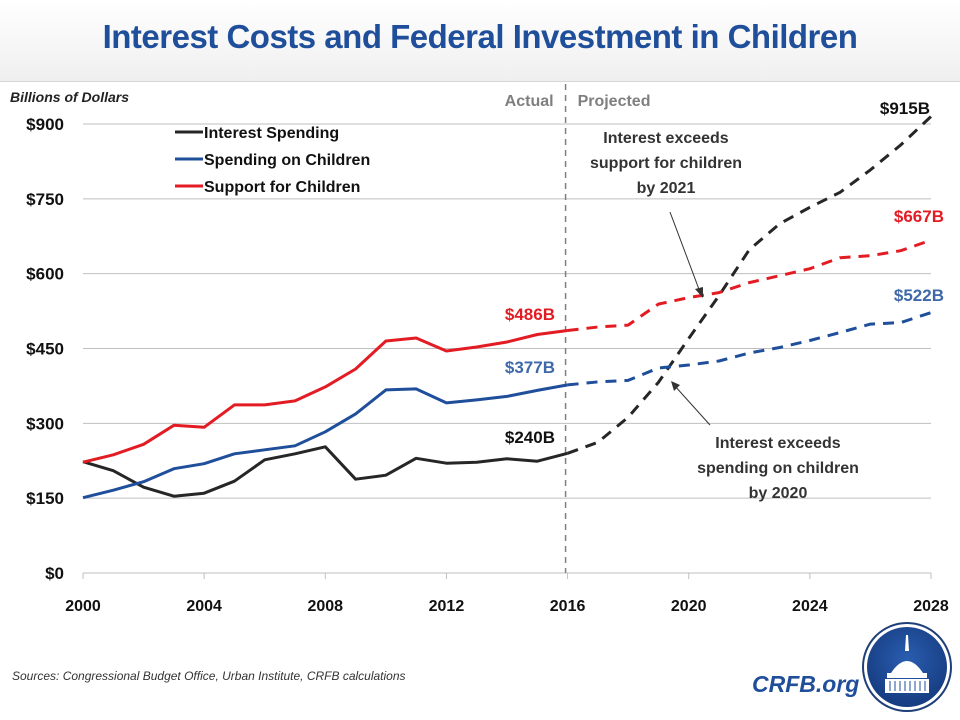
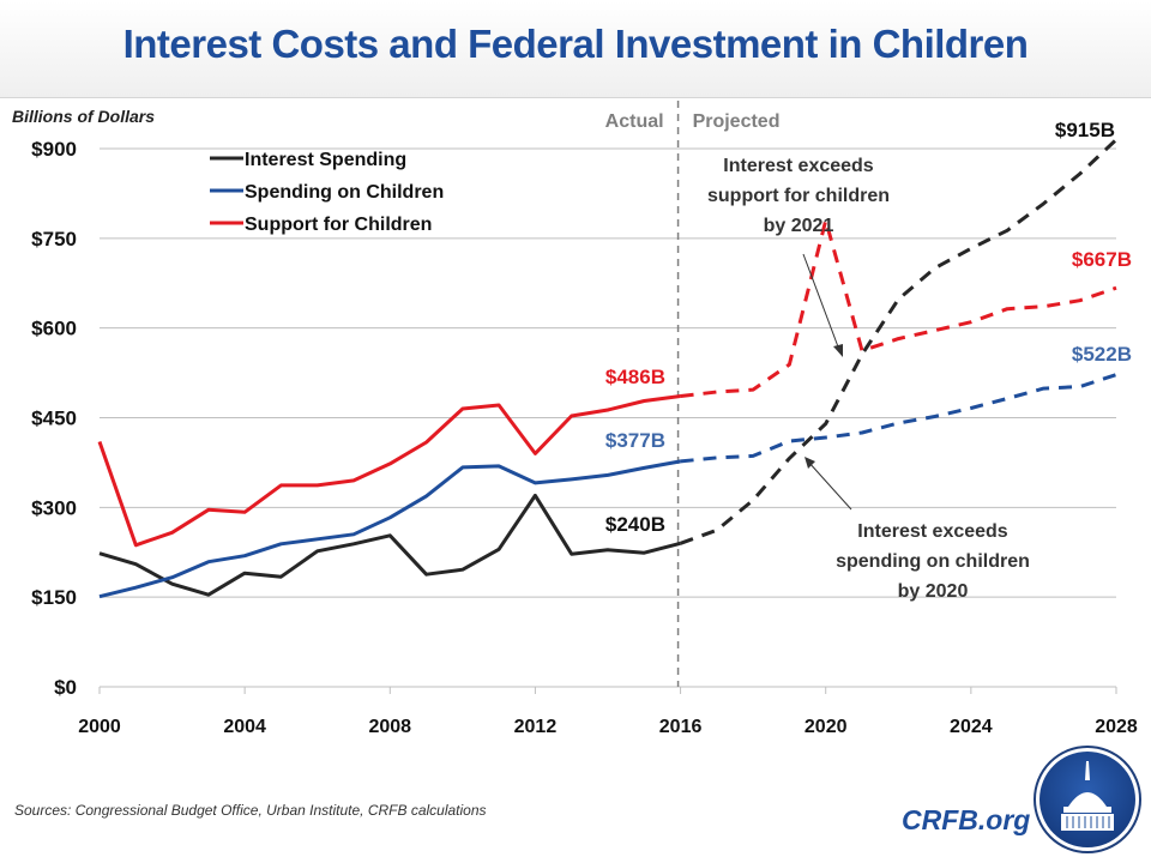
Support for Children/2000: $220 -> $410
Interest Spending/2004: $160 -> $190
Interest Spending/2012: $220 -> $320
Support for Children/2012: $440 -> $390
Interest Spending/2020: $470 -> $440
Support for Children/2020: $550 -> $780
